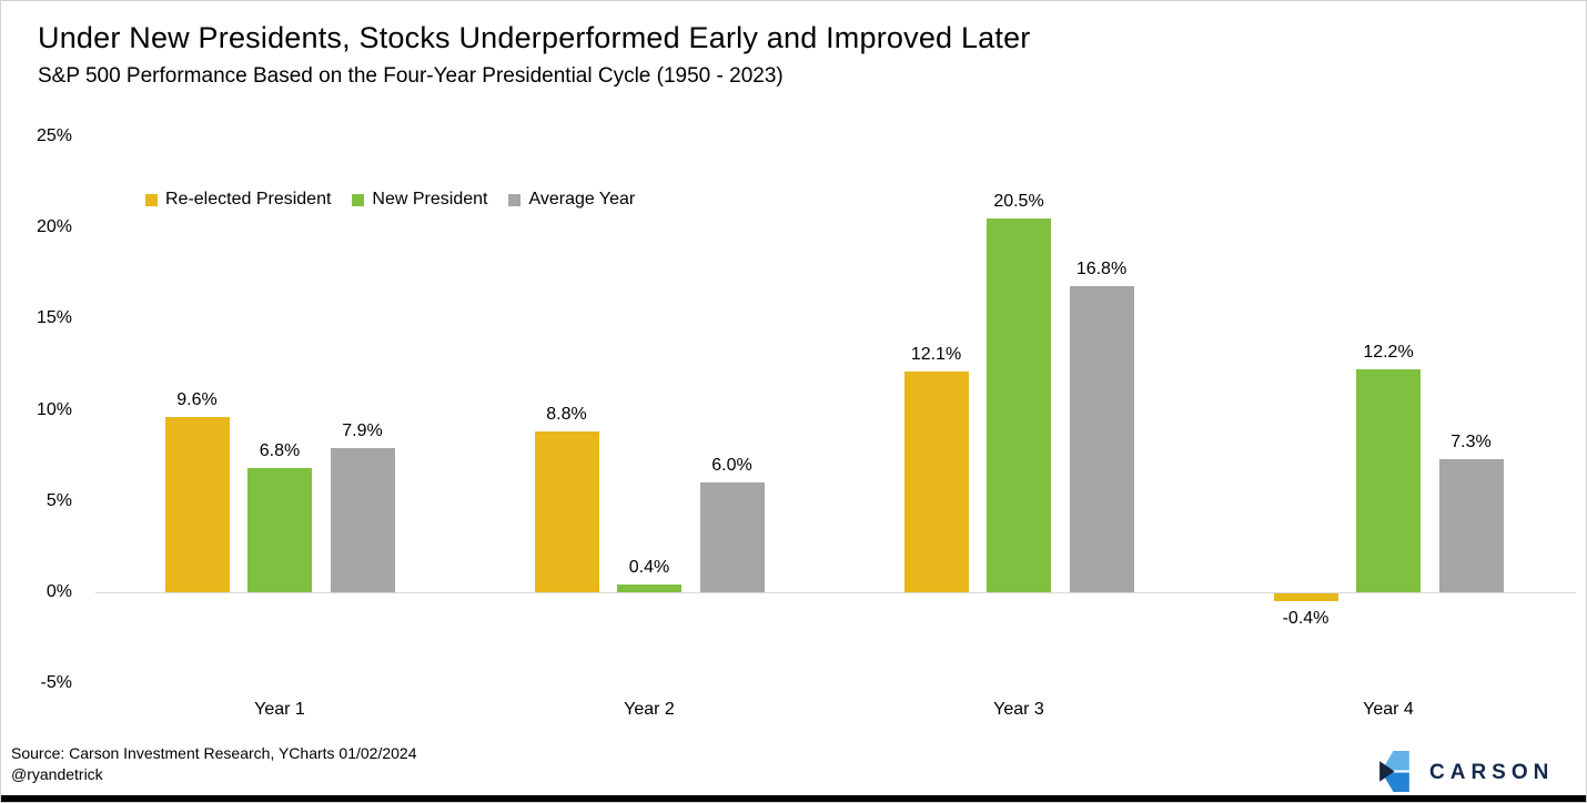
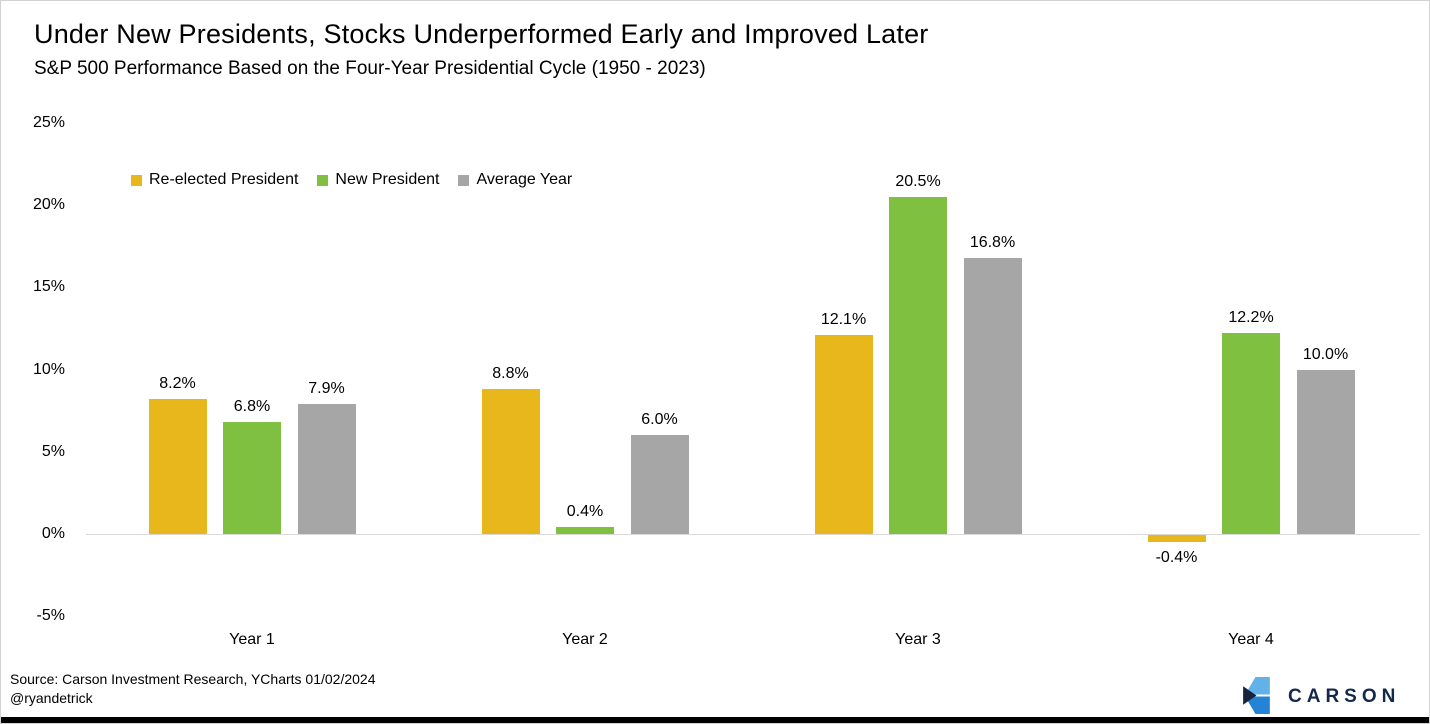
Re-elected President/Year 1: 9.6% -> 8.2%
Average Year/Year 4: 7.3% -> 10.0%
